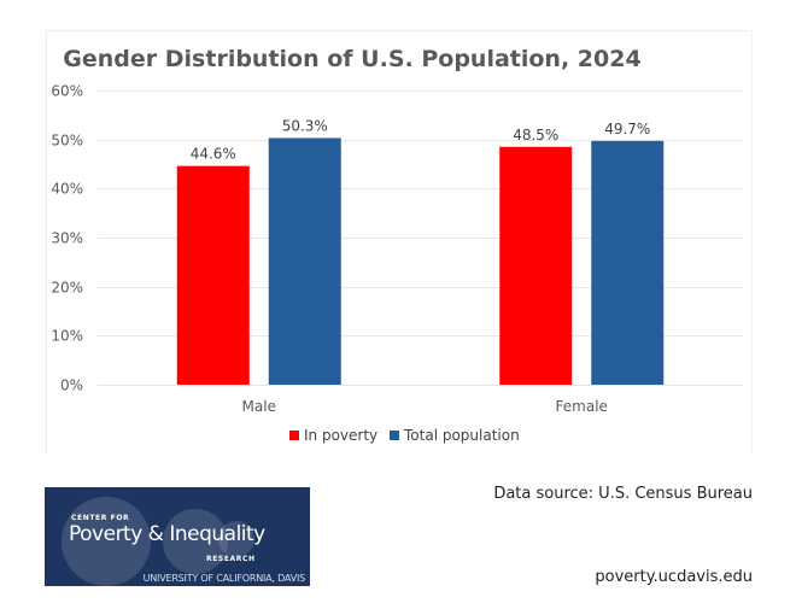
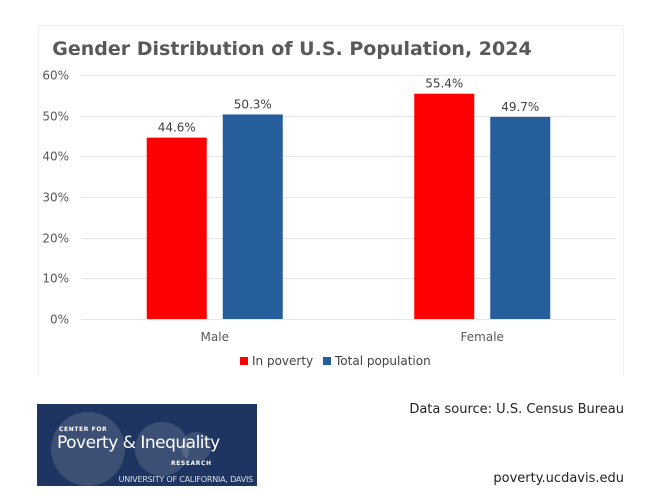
In poverty/Female: 48.5% -> 55.4%
